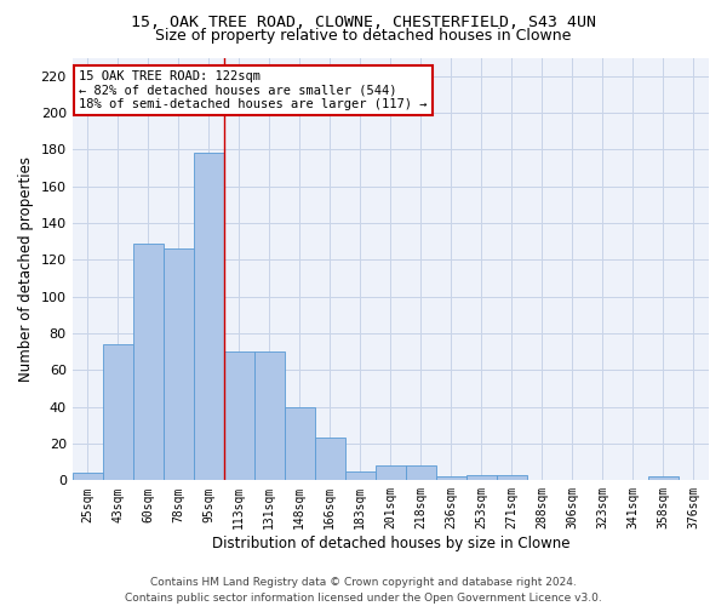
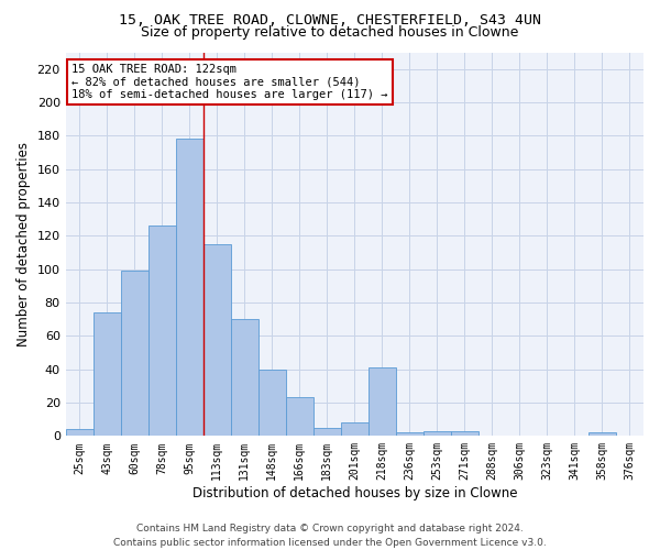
60sqm: 129 -> 99
113sqm: 70 -> 115
218sqm: 8 -> 41
